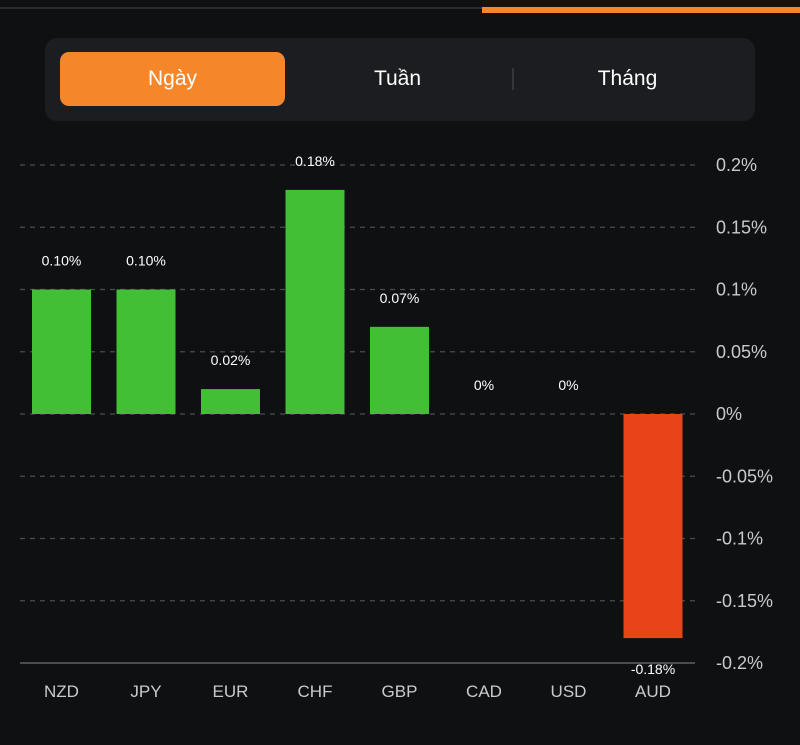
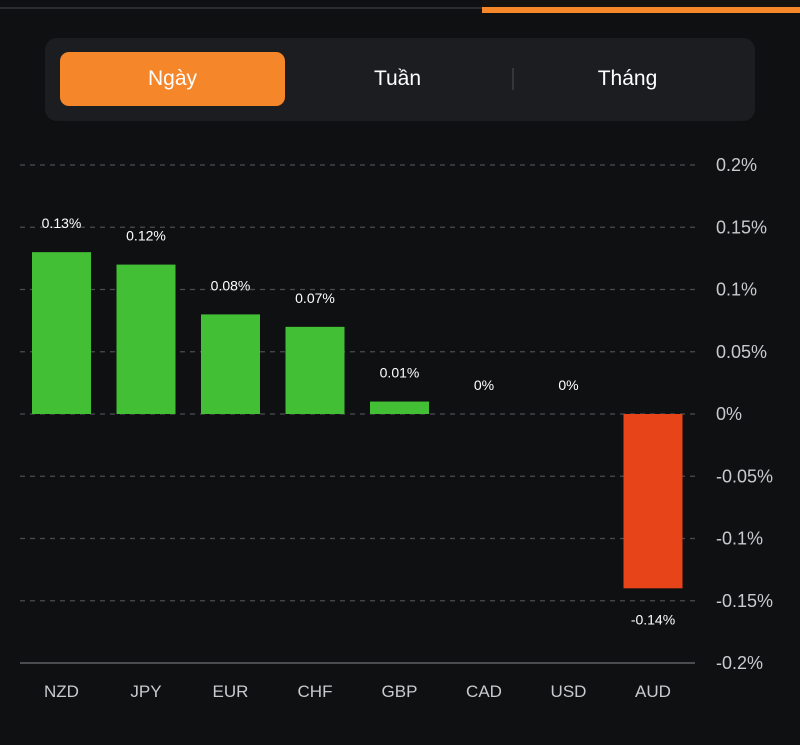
NZD: 0.10% -> 0.13%
JPY: 0.10% -> 0.12%
EUR: 0.02% -> 0.08%
CHF: 0.18% -> 0.07%
GBP: 0.07% -> 0.01%
AUD: -0.18% -> -0.14%
